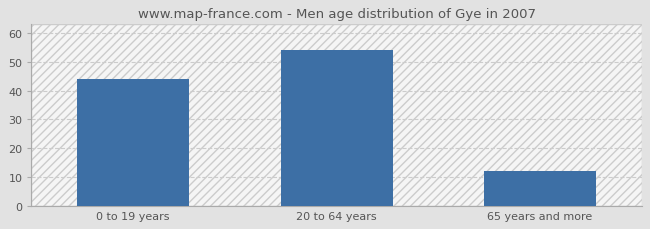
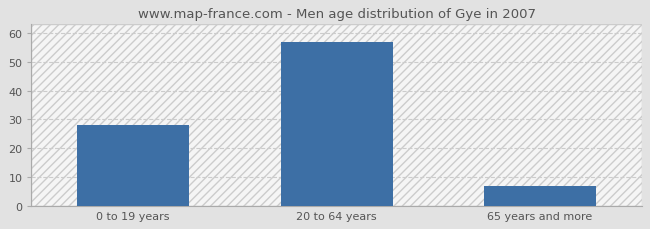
0 to 19 years: 44 -> 28
20 to 64 years: 54 -> 57
65 years and more: 12 -> 7
